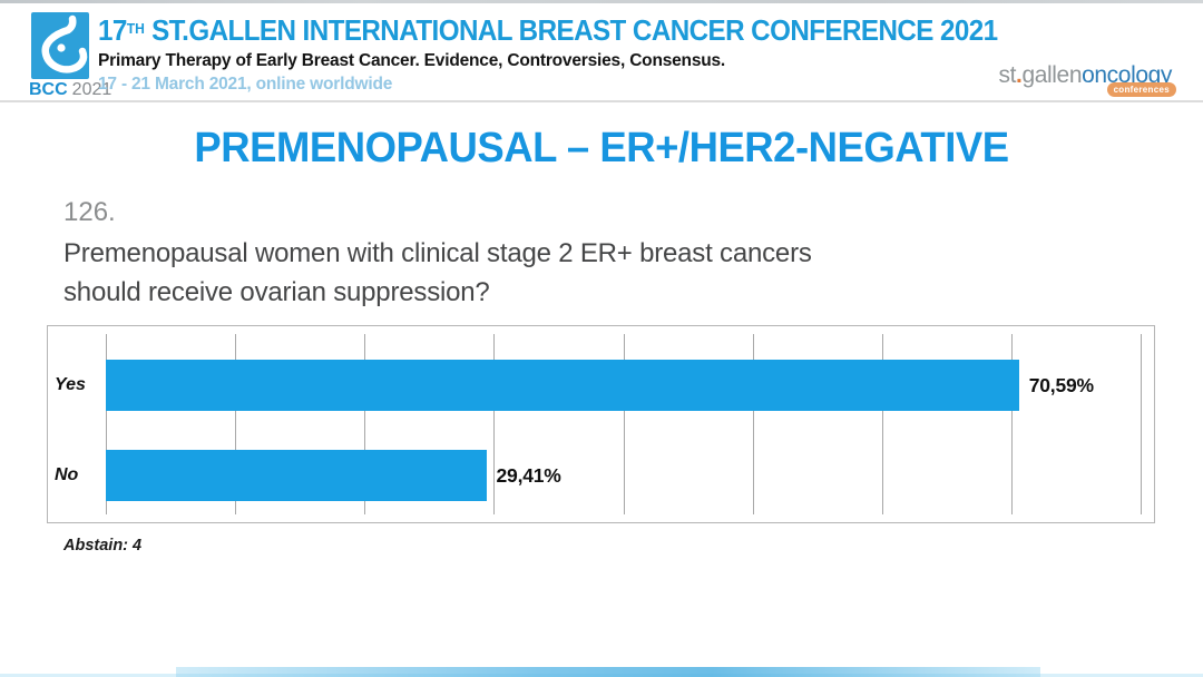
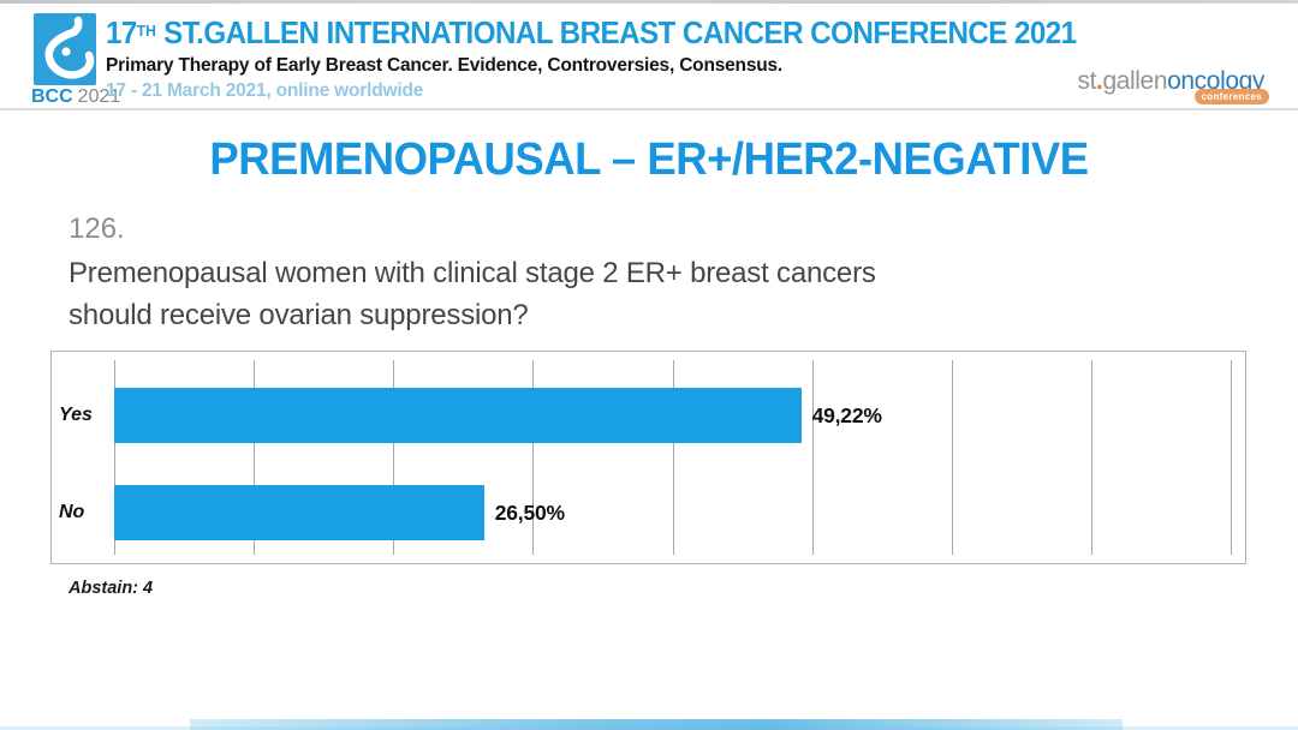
Yes: 70,59% -> 49,22%
No: 29,41% -> 26,50%
